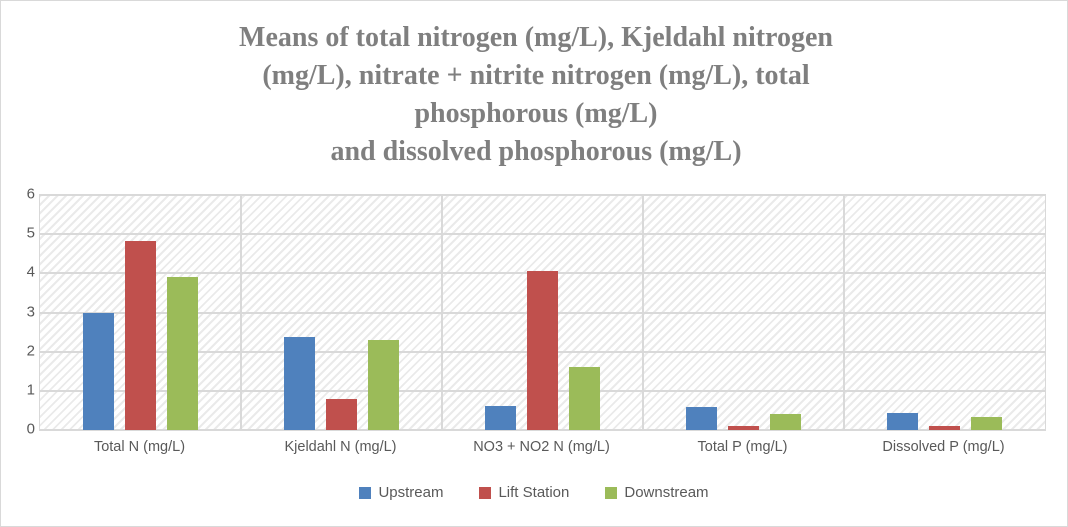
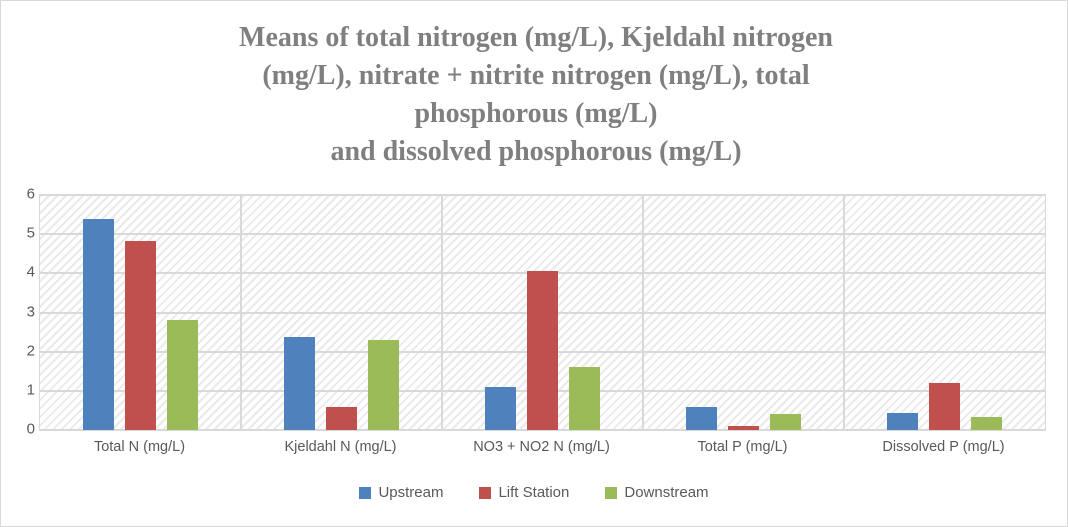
Upstream/Total N (mg/L): 3.0 -> 5.4
Downstream/Total N (mg/L): 3.9 -> 2.8
Lift Station/Kjeldahl N (mg/L): 0.8 -> 0.6
Upstream/NO3 + NO2 N (mg/L): 0.6 -> 1.1
Lift Station/Dissolved P (mg/L): 0.1 -> 1.2
